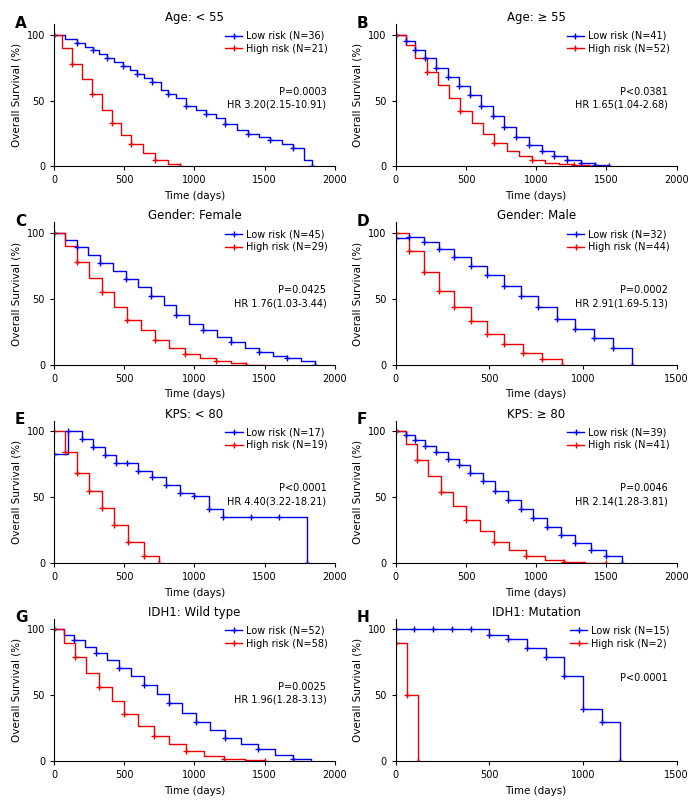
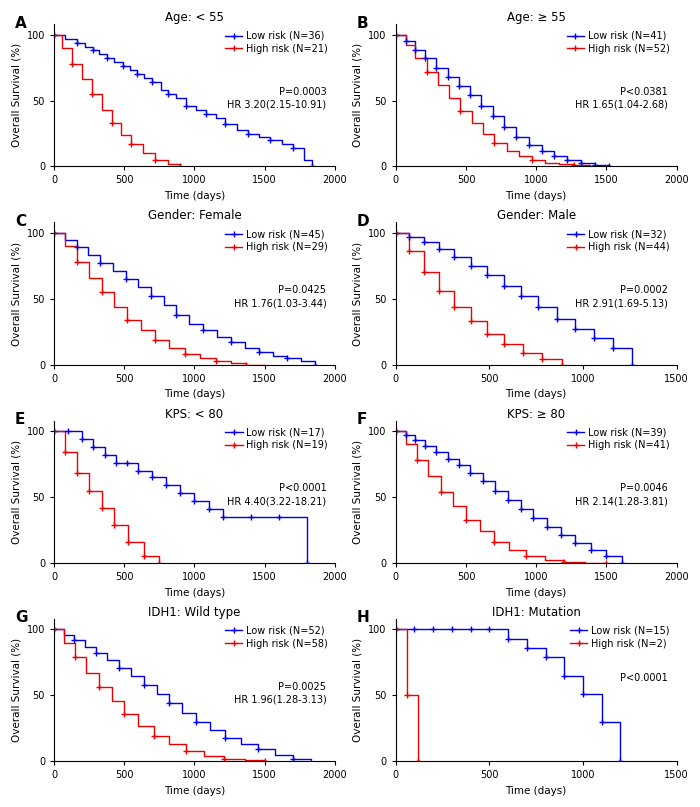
Gender: Male/Low risk (N=32)/0: 96 -> 100
KPS: < 80/Low risk (N=17)/0: 83 -> 100
KPS: < 80/Low risk (N=17)/1000: 51 -> 47
IDH1: Mutation/High risk (N=2)/0: 90 -> 100
IDH1: Mutation/Low risk (N=15)/500: 96 -> 100
IDH1: Mutation/Low risk (N=15)/1000: 40 -> 51
